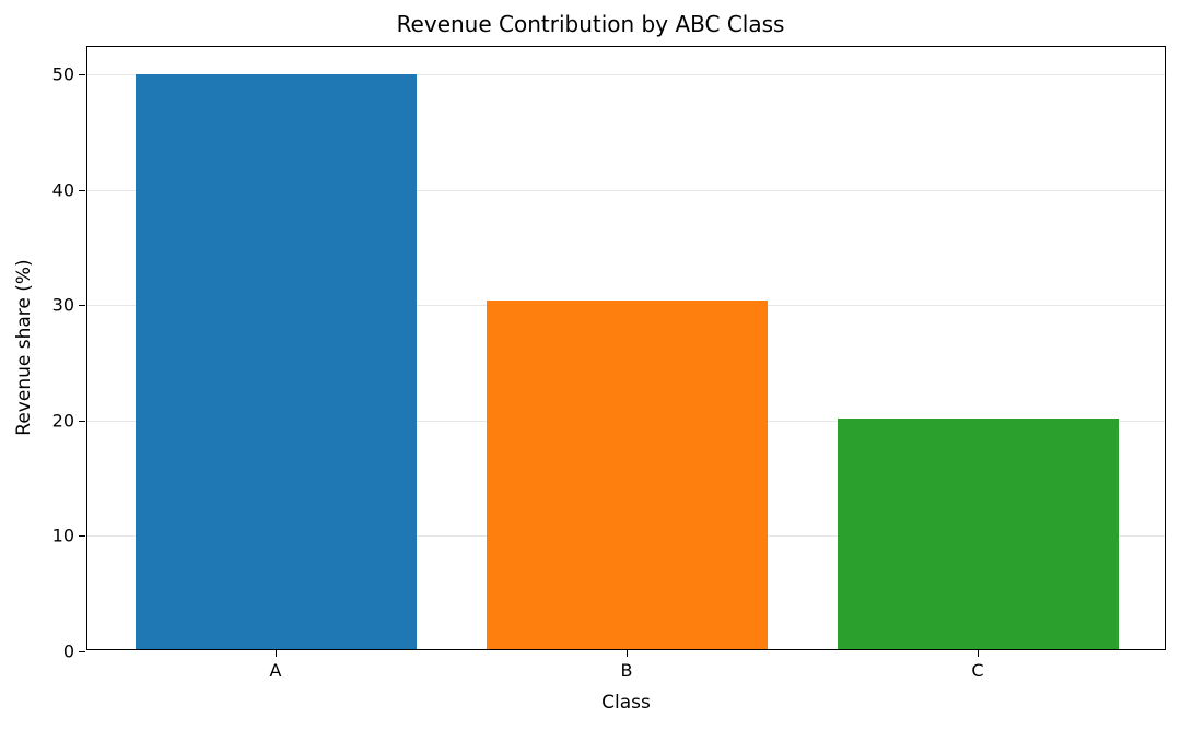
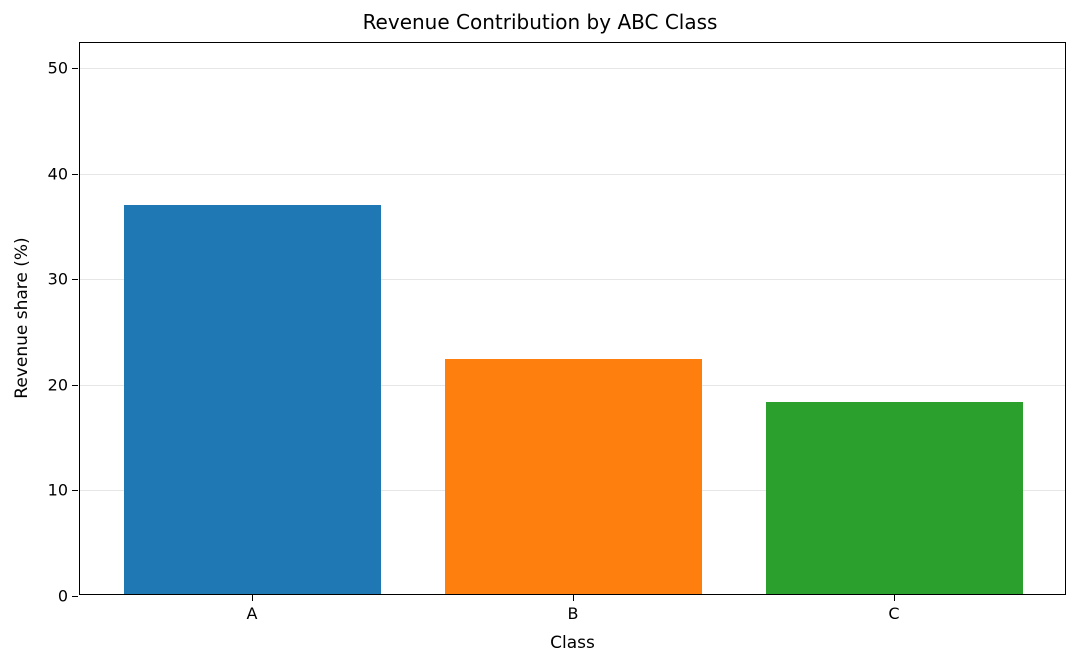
A: 49.8 -> 36.9
B: 30.2 -> 22.3
C: 20.0 -> 18.2
